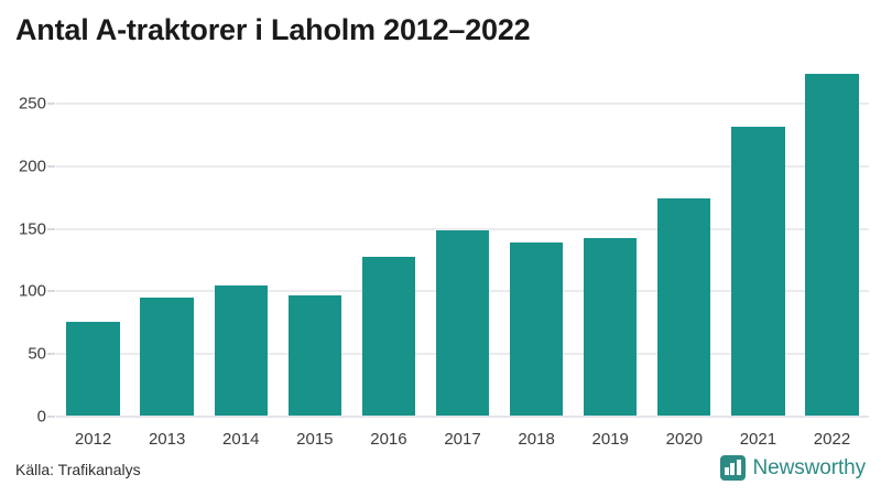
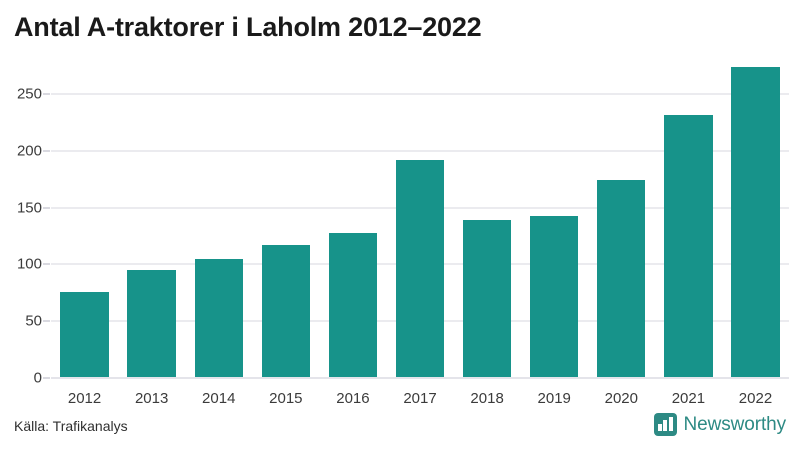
2015: 96 -> 116
2017: 148 -> 191
